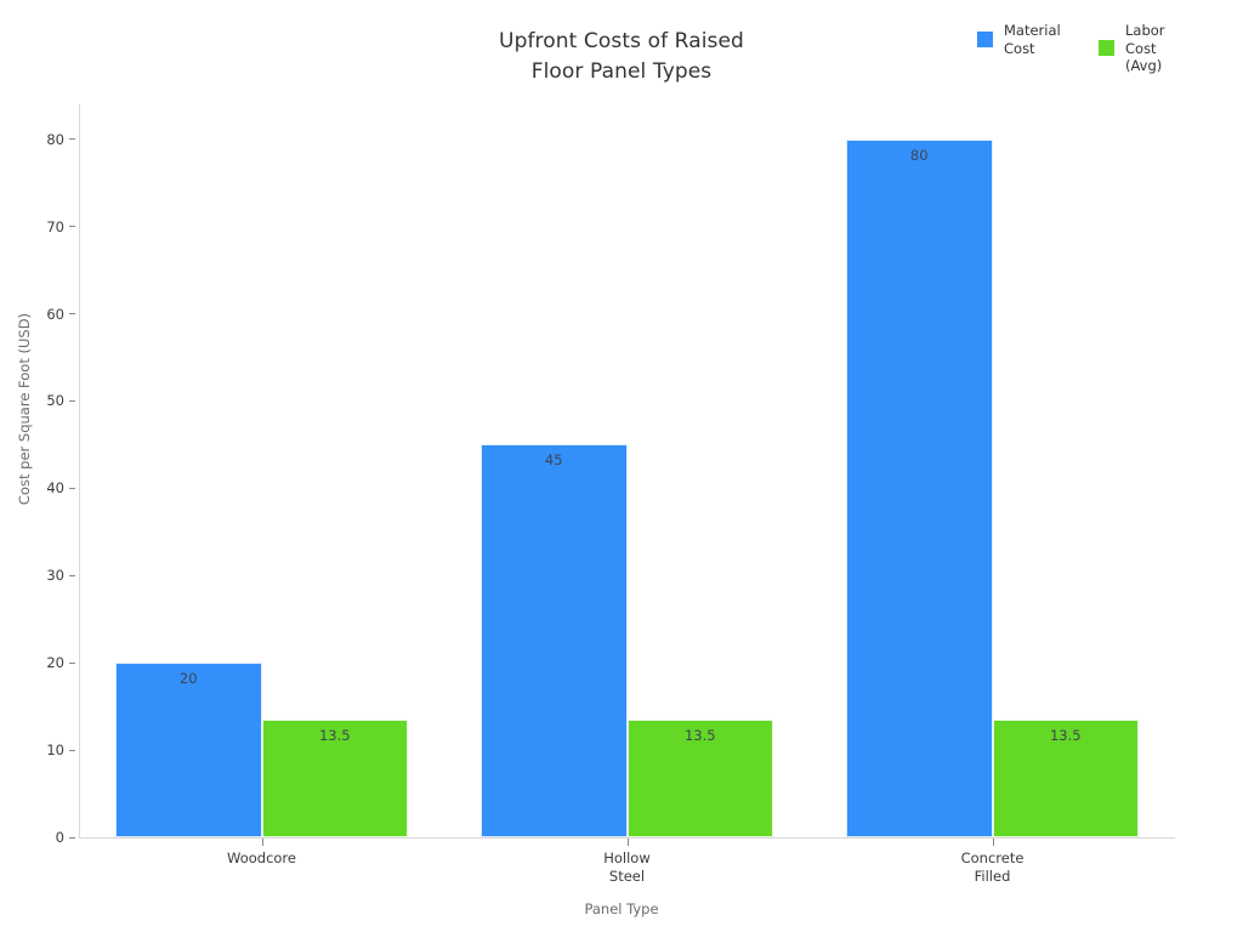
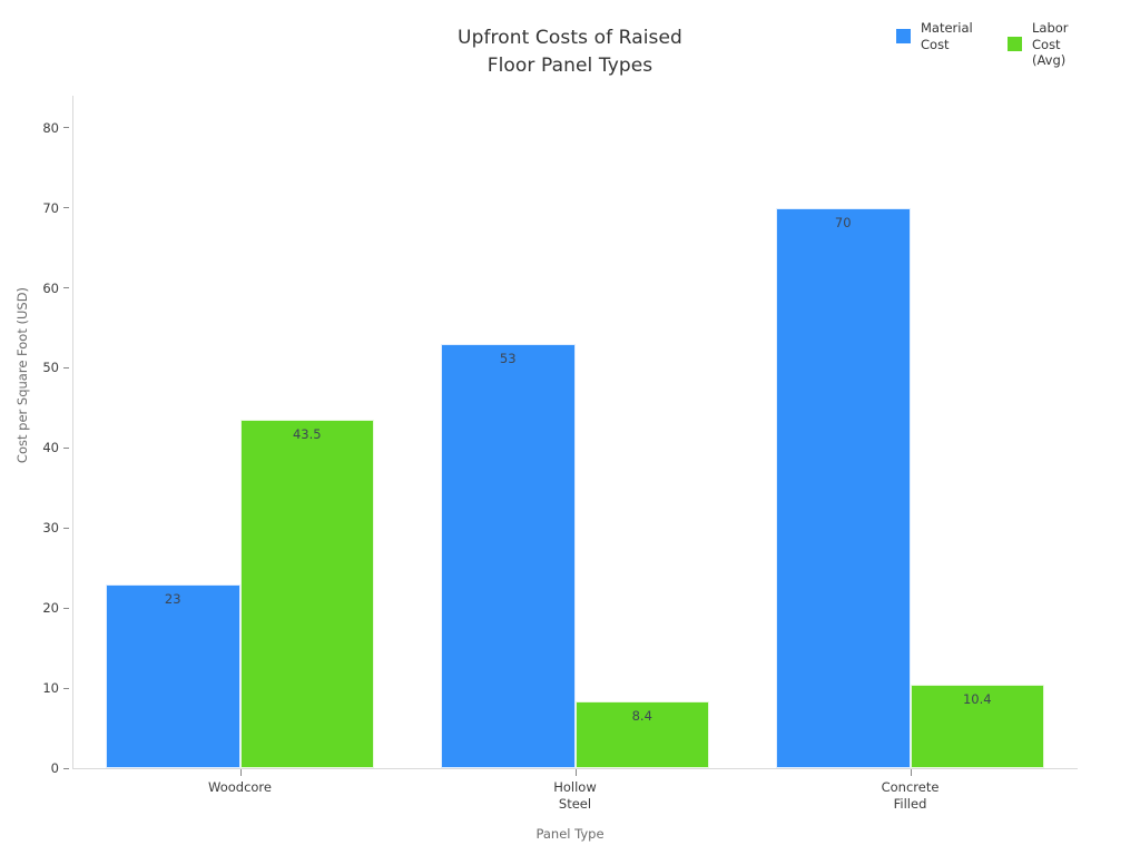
Material Cost/Woodcore: 20 -> 23
Labor Cost (Avg)/Woodcore: 13.5 -> 43.5
Material Cost/Hollow Steel: 45 -> 53
Labor Cost (Avg)/Hollow Steel: 13.5 -> 8.4
Material Cost/Concrete Filled: 80 -> 70
Labor Cost (Avg)/Concrete Filled: 13.5 -> 10.4
